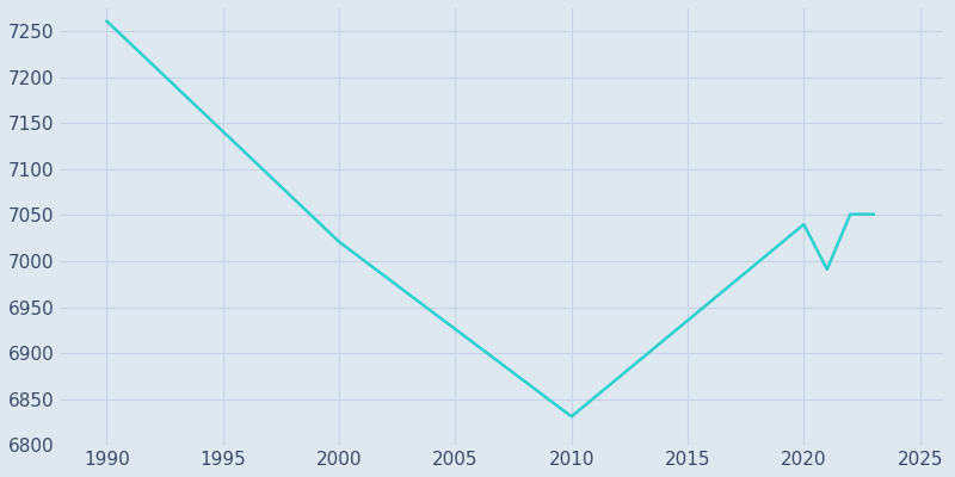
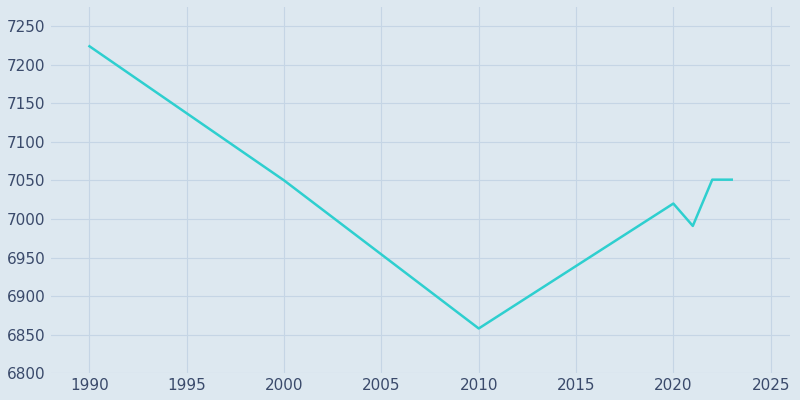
1990: 7261 -> 7224
2000: 7021 -> 7050
2010: 6831 -> 6858
2020: 7040 -> 7020
